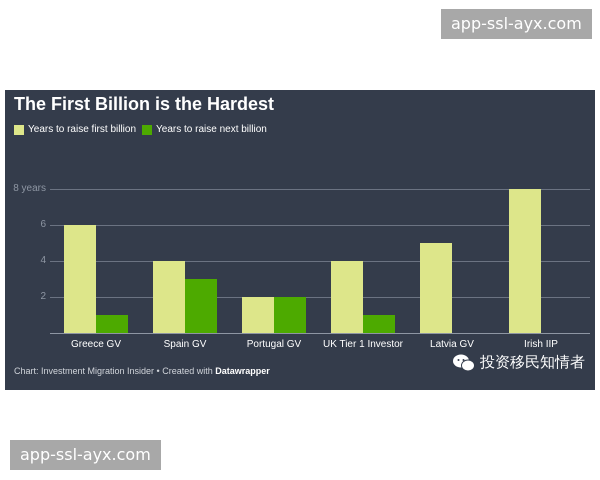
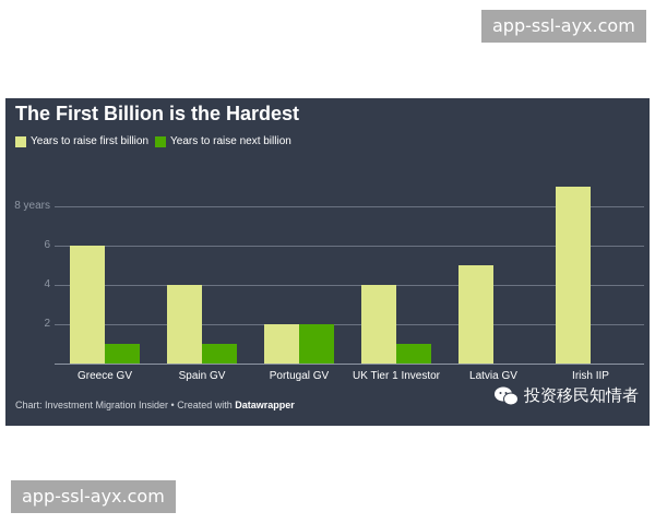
Years to raise next billion/Spain GV: 3 -> 1
Years to raise first billion/Irish IIP: 8 -> 9
